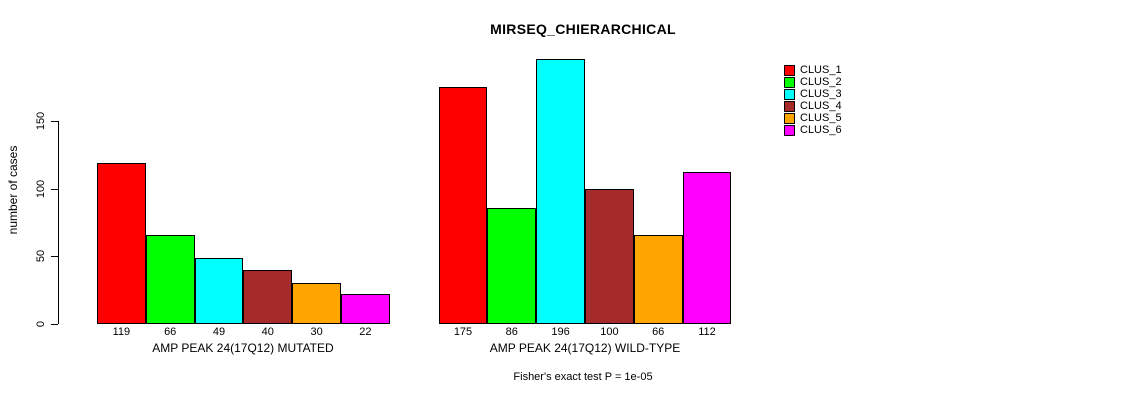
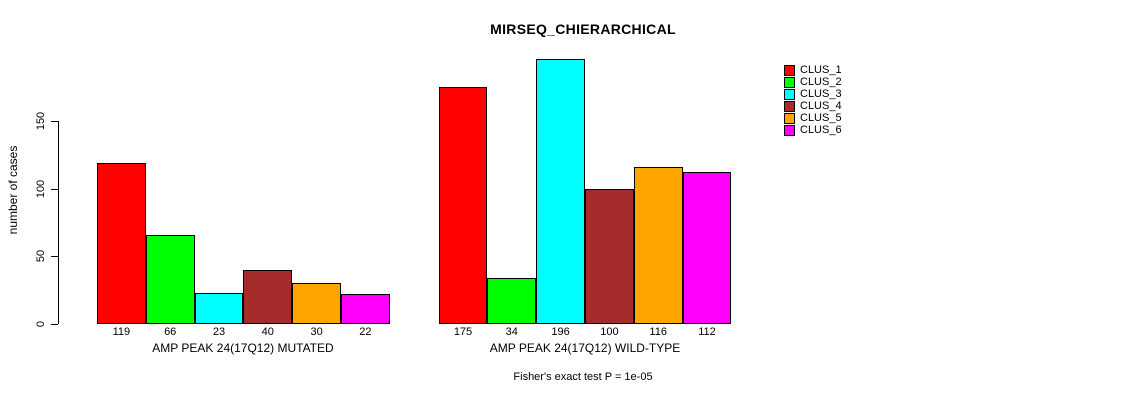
CLUS_3/AMP PEAK 24(17Q12) MUTATED: 49 -> 23
CLUS_2/AMP PEAK 24(17Q12) WILD-TYPE: 86 -> 34
CLUS_5/AMP PEAK 24(17Q12) WILD-TYPE: 66 -> 116
